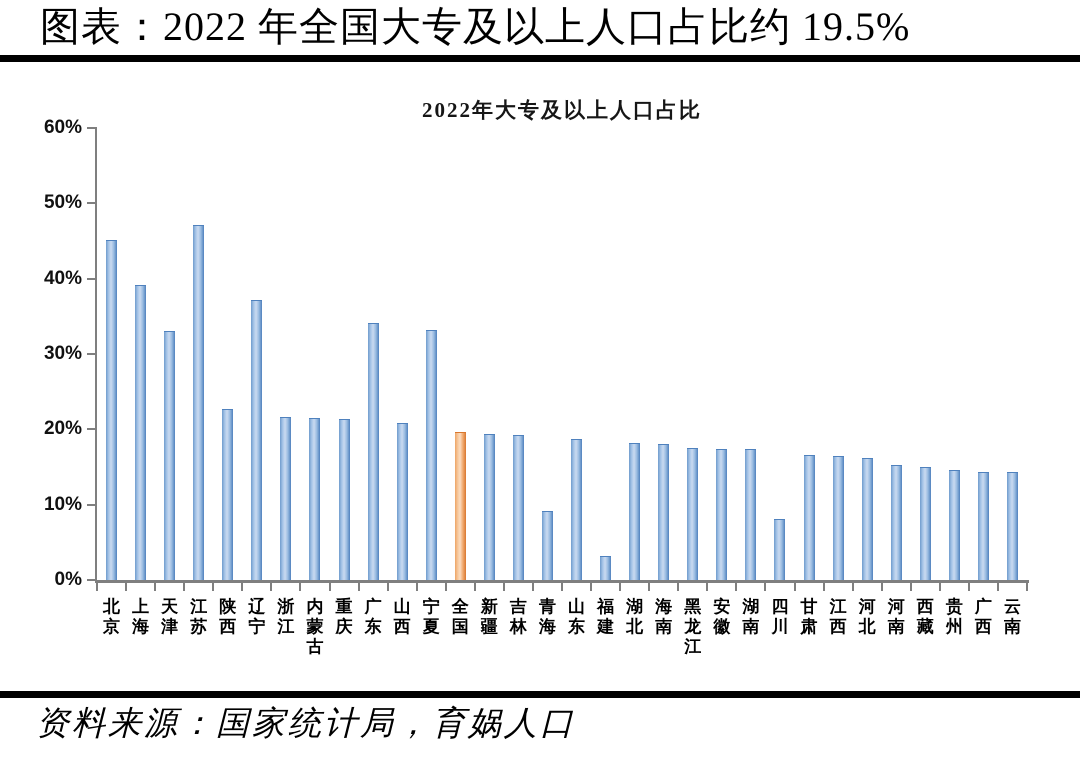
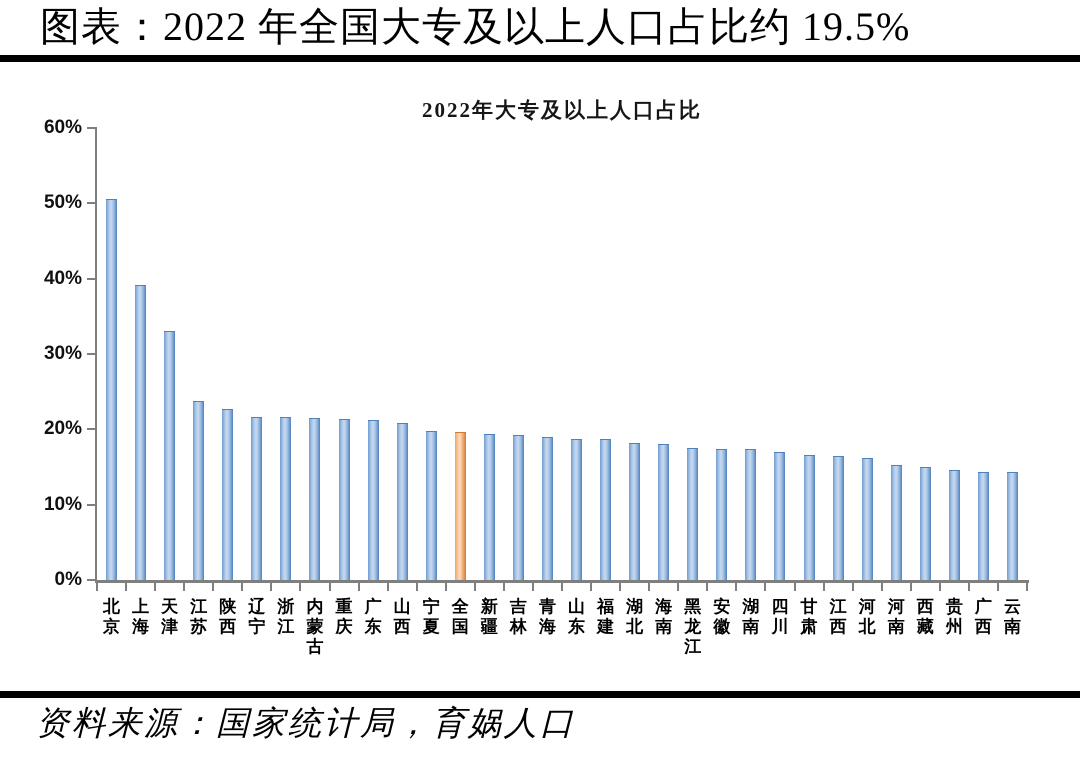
北京: 45% -> 50%
江苏: 47% -> 24%
辽宁: 37% -> 22%
广东: 34% -> 21%
宁夏: 33% -> 20%
青海: 9% -> 19%
福建: 3% -> 19%
四川: 8% -> 17%
